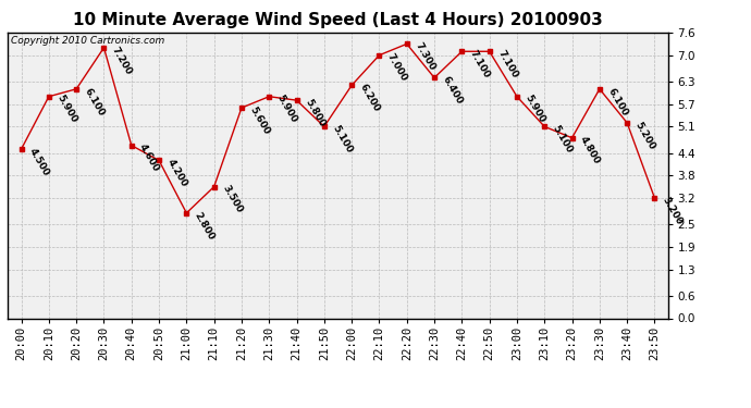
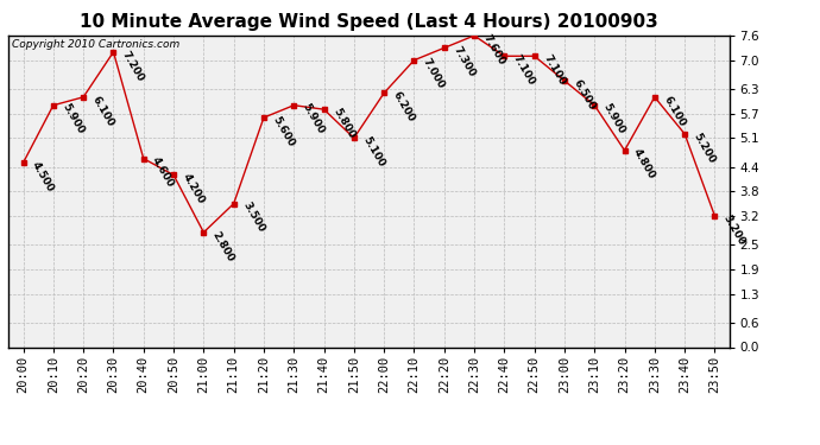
22:30: 6.400 -> 7.600
23:00: 5.900 -> 6.500
23:10: 5.100 -> 5.900
